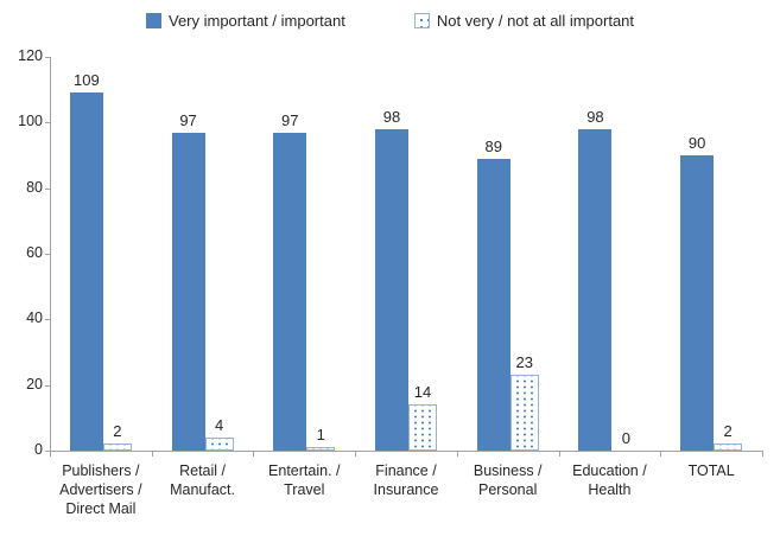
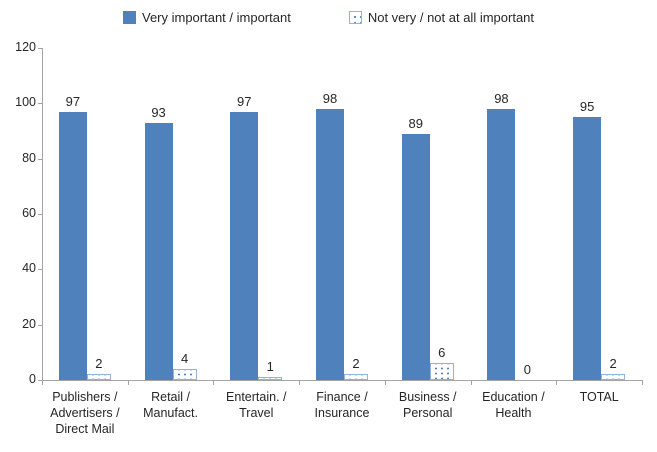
Very important / important/Publishers / Advertisers / Direct Mail: 109 -> 97
Very important / important/Retail / Manufact.: 97 -> 93
Not very / not at all important/Finance / Insurance: 14 -> 2
Not very / not at all important/Business / Personal: 23 -> 6
Very important / important/TOTAL: 90 -> 95
